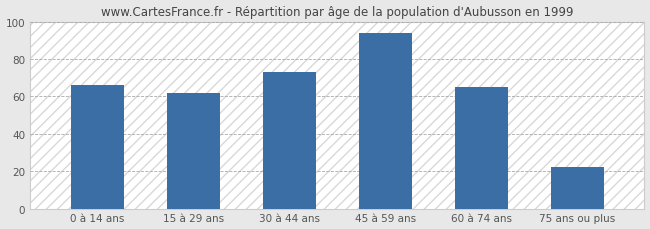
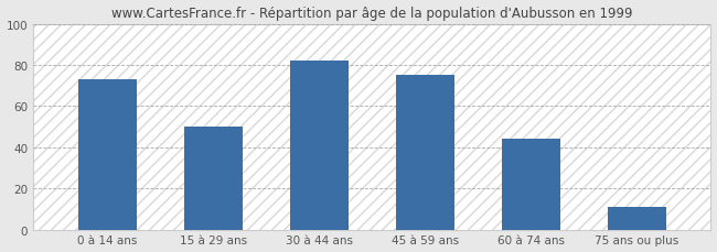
0 à 14 ans: 66 -> 73
15 à 29 ans: 62 -> 50
30 à 44 ans: 73 -> 82
45 à 59 ans: 94 -> 75
60 à 74 ans: 65 -> 44
75 ans ou plus: 22 -> 11
